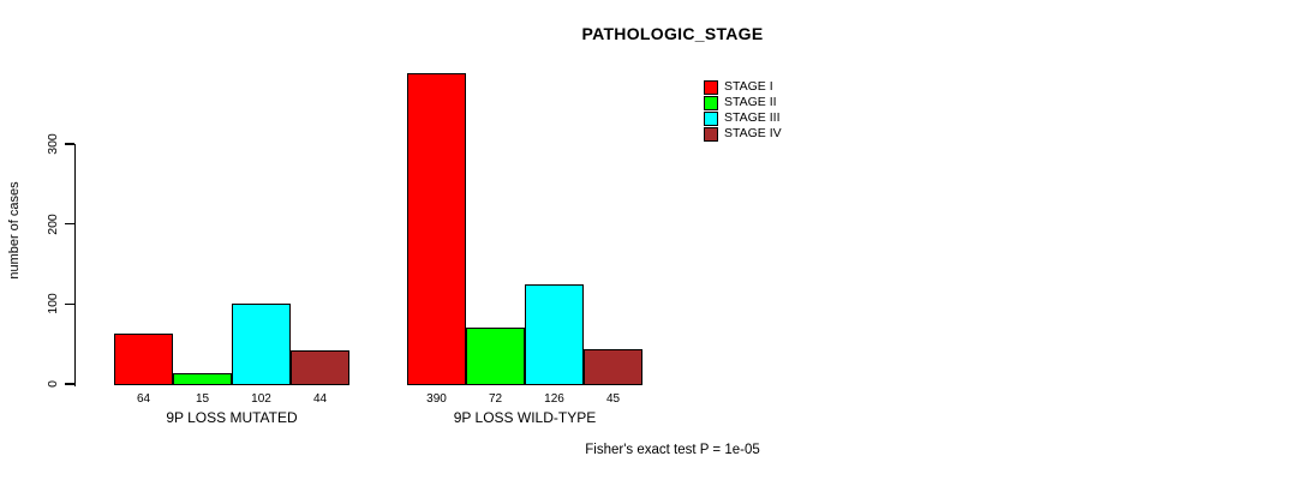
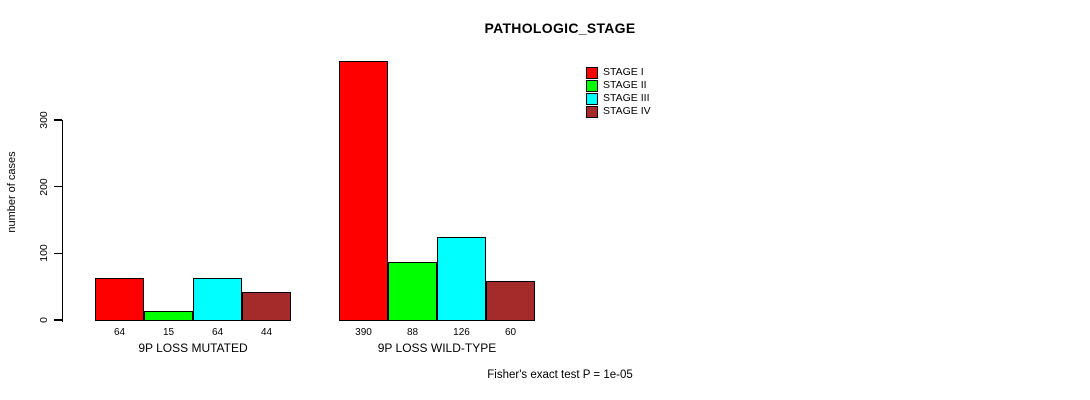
STAGE III/9P LOSS MUTATED: 102 -> 64
STAGE II/9P LOSS WILD-TYPE: 72 -> 88
STAGE IV/9P LOSS WILD-TYPE: 45 -> 60
